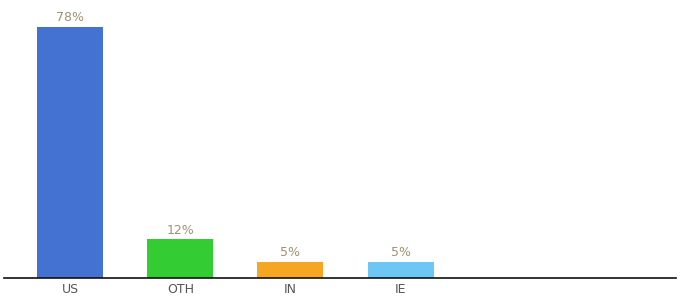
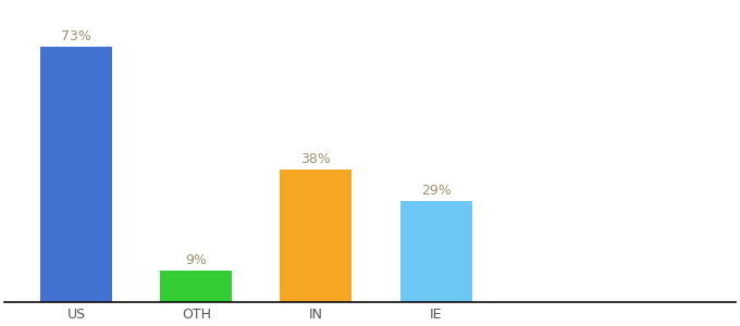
US: 78% -> 73%
OTH: 12% -> 9%
IN: 5% -> 38%
IE: 5% -> 29%
